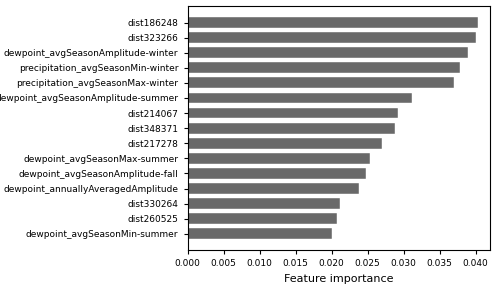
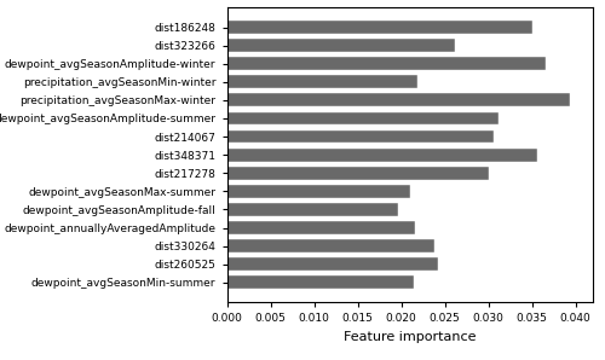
dist186248: 0.0403 -> 0.0350
dist323266: 0.0400 -> 0.0262
dewpoint_avgSeasonAmplitude-winter: 0.0390 -> 0.0366
precipitation_avgSeasonMin-winter: 0.0378 -> 0.0218
precipitation_avgSeasonMax-winter: 0.0370 -> 0.0394
dist214067: 0.0292 -> 0.0306
dist348371: 0.0288 -> 0.0356
dist217278: 0.0270 -> 0.0300
dewpoint_avgSeasonMax-summer: 0.0253 -> 0.0210
dewpoint_avgSeasonAmplitude-fall: 0.0248 -> 0.0196
dewpoint_annuallyAveragedAmplitude: 0.0238 -> 0.0216
dist330264: 0.0212 -> 0.0238
dist260525: 0.0207 -> 0.0242
dewpoint_avgSeasonMin-summer: 0.0200 -> 0.0214
